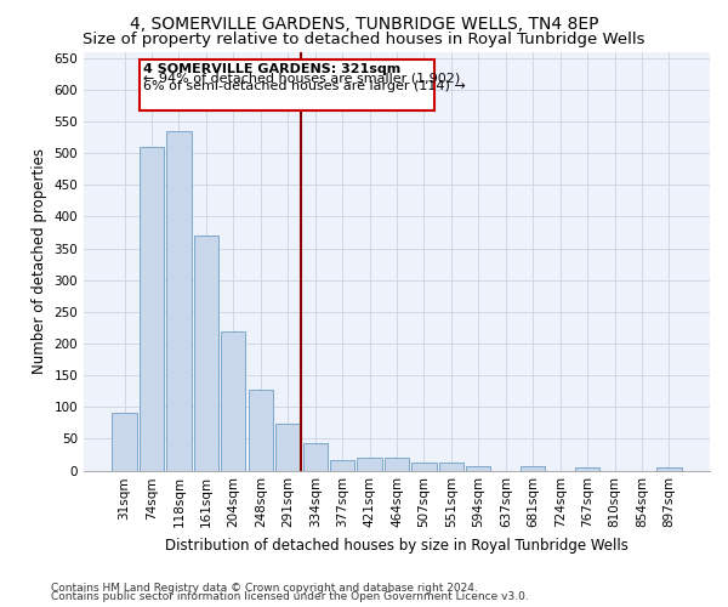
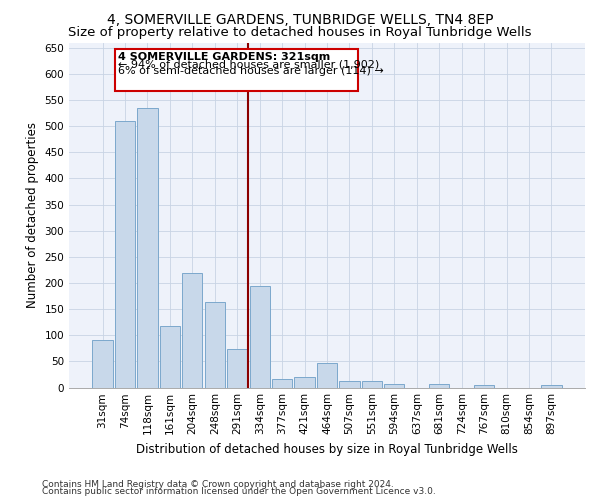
161sqm: 370 -> 118
248sqm: 128 -> 164
334sqm: 43 -> 194
464sqm: 20 -> 46
